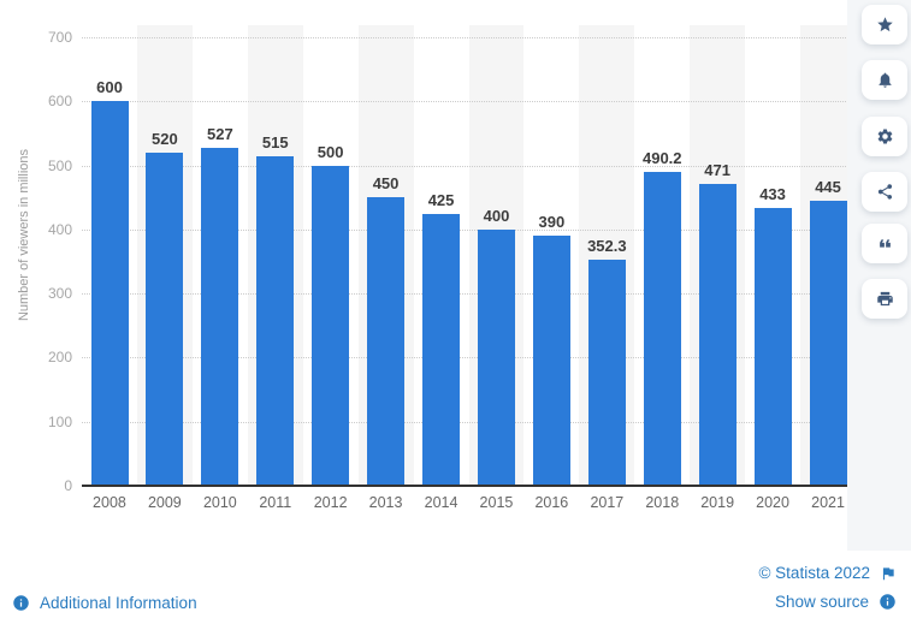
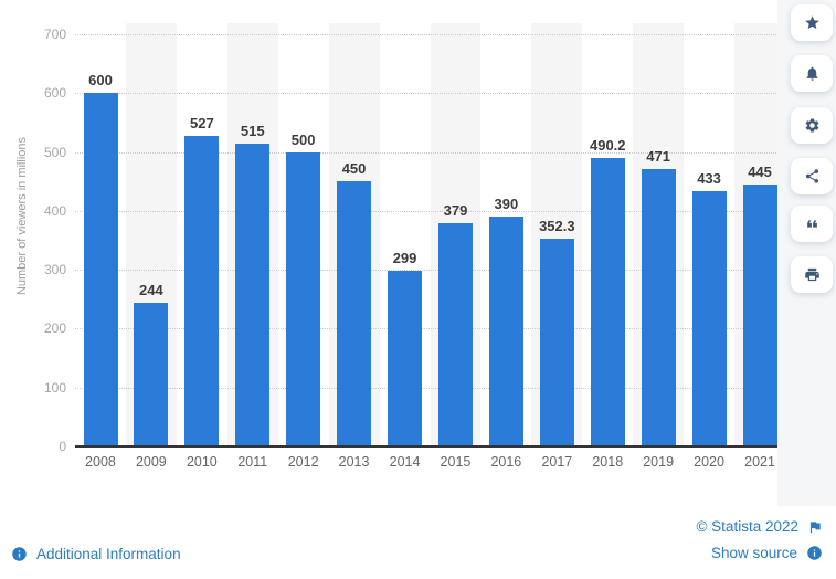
2009: 520 -> 244
2014: 425 -> 299
2015: 400 -> 379
